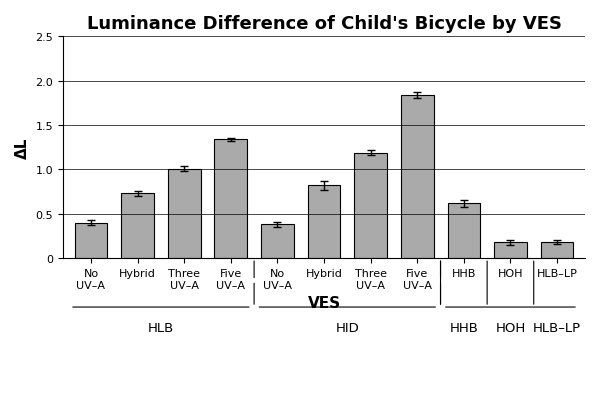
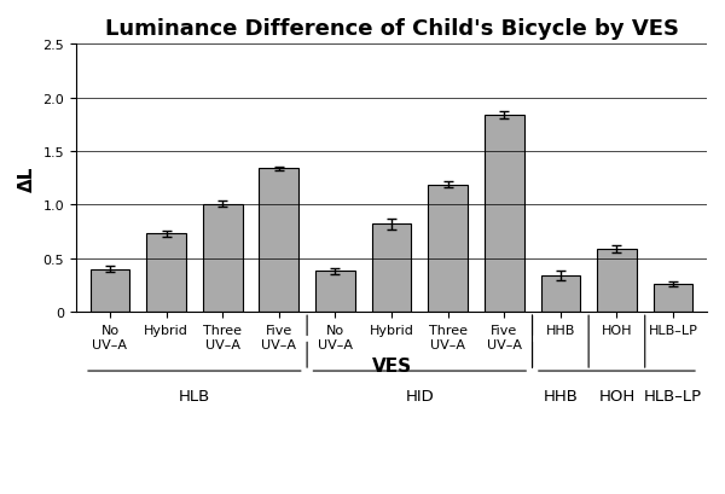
HHB: 0.62 -> 0.34
HOH: 0.18 -> 0.59
HLB–LP: 0.18 -> 0.26
